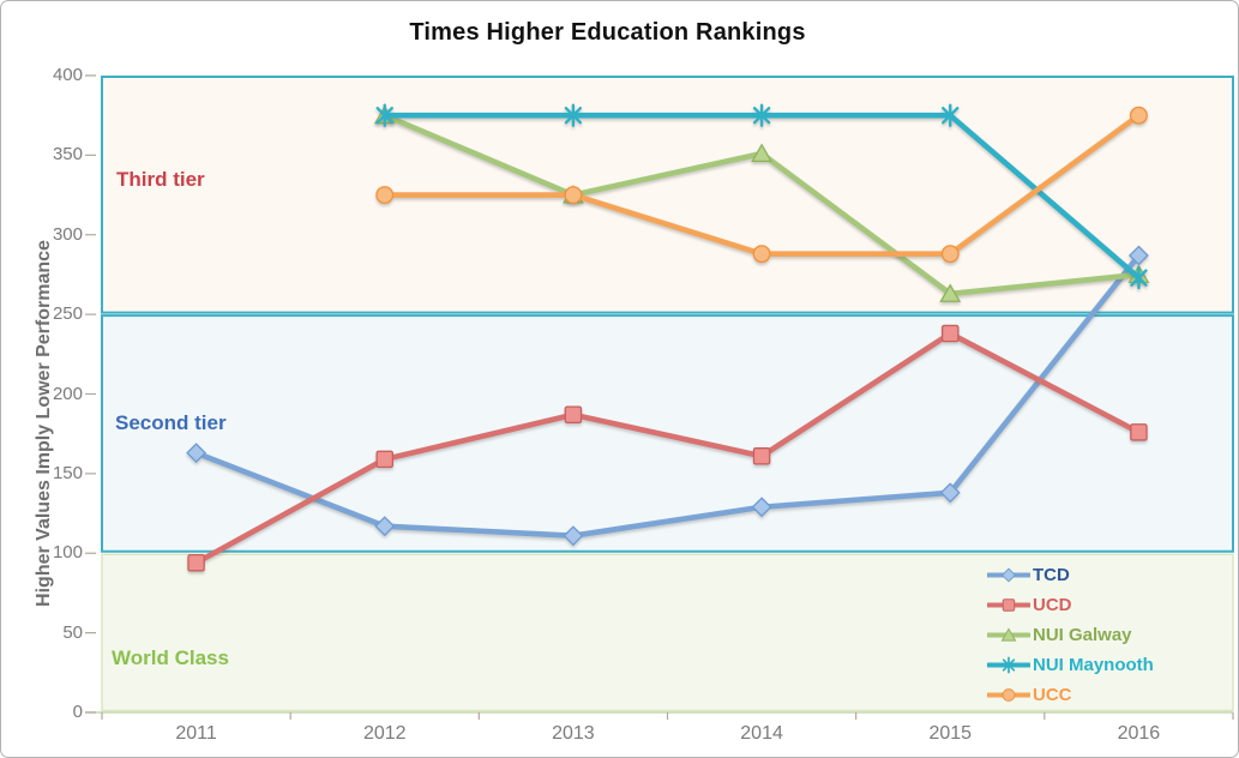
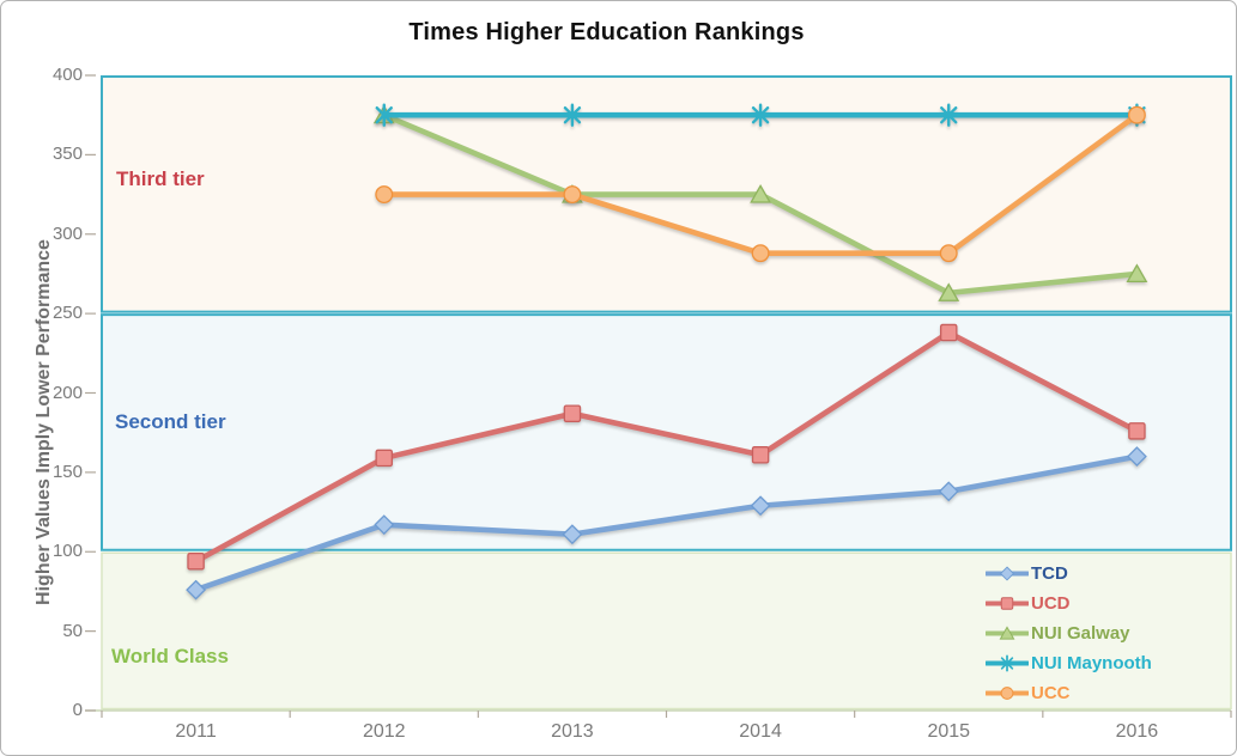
TCD/2011: 163 -> 76
NUI Galway/2014: 351 -> 325
TCD/2016: 287 -> 160
NUI Maynooth/2016: 273 -> 375
